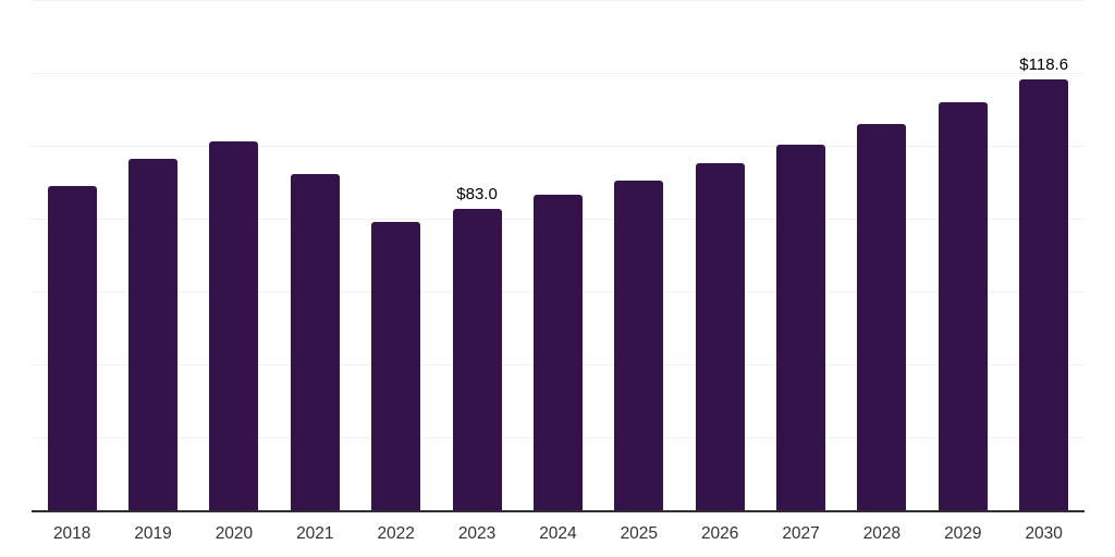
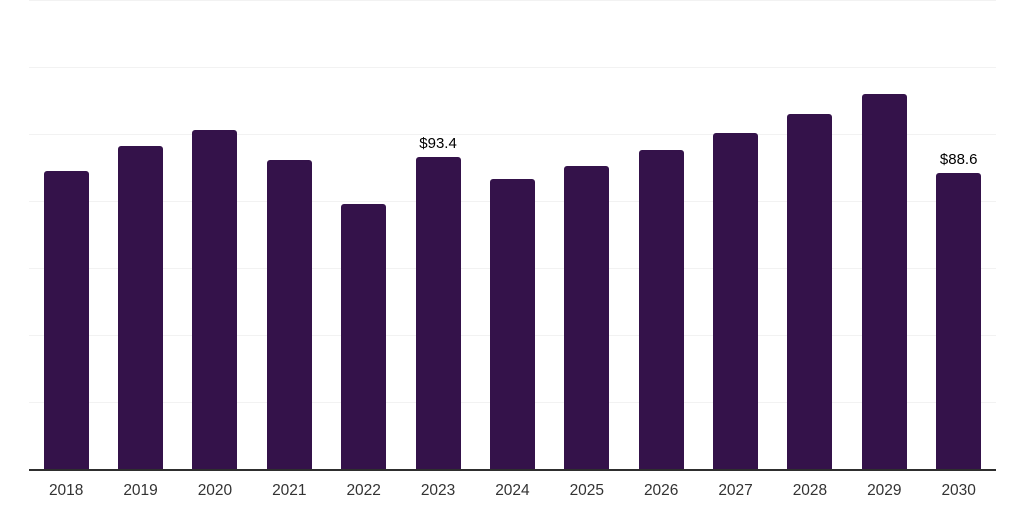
2023: $83.0 -> $93.4
2030: $118.6 -> $88.6
